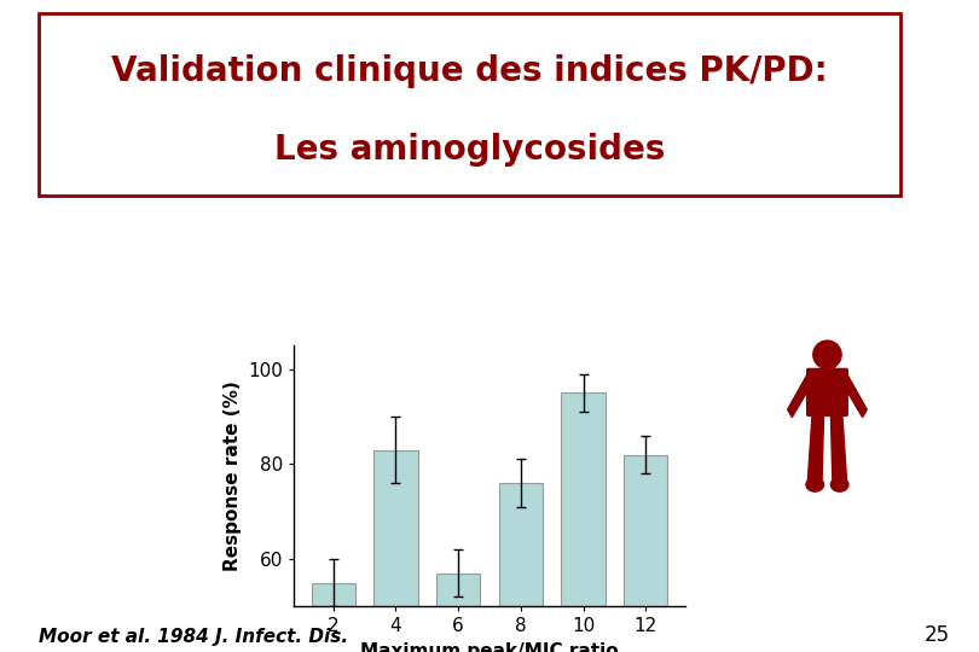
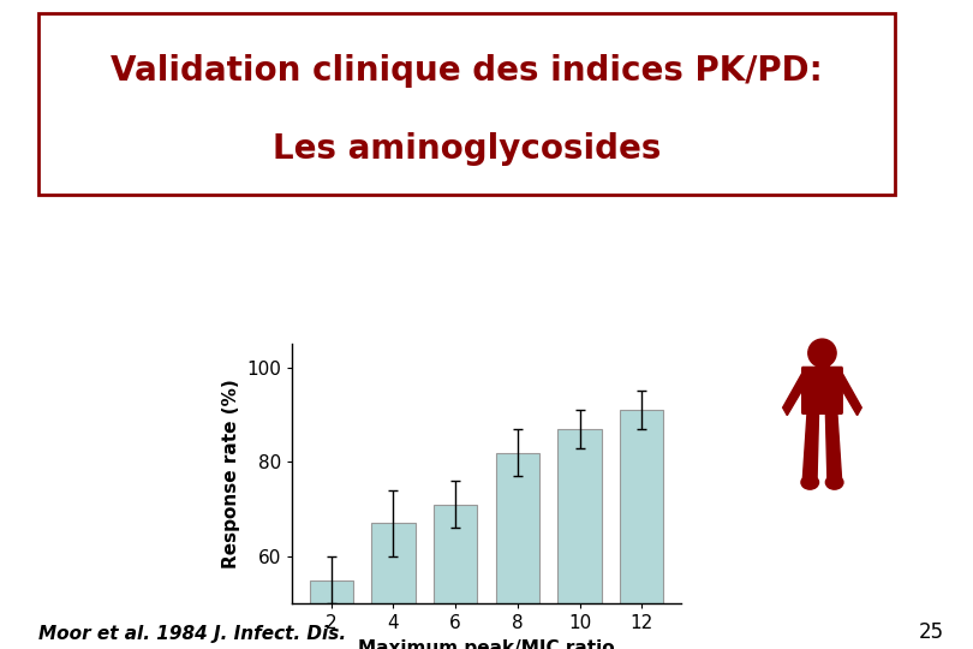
4: 83 -> 67
6: 57 -> 71
8: 76 -> 82
10: 95 -> 87
12: 82 -> 91
